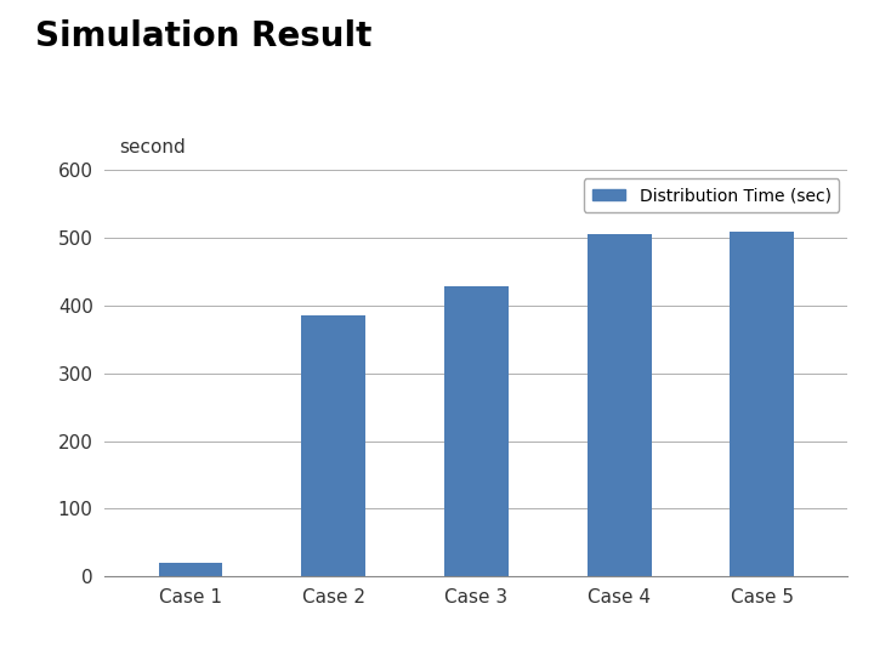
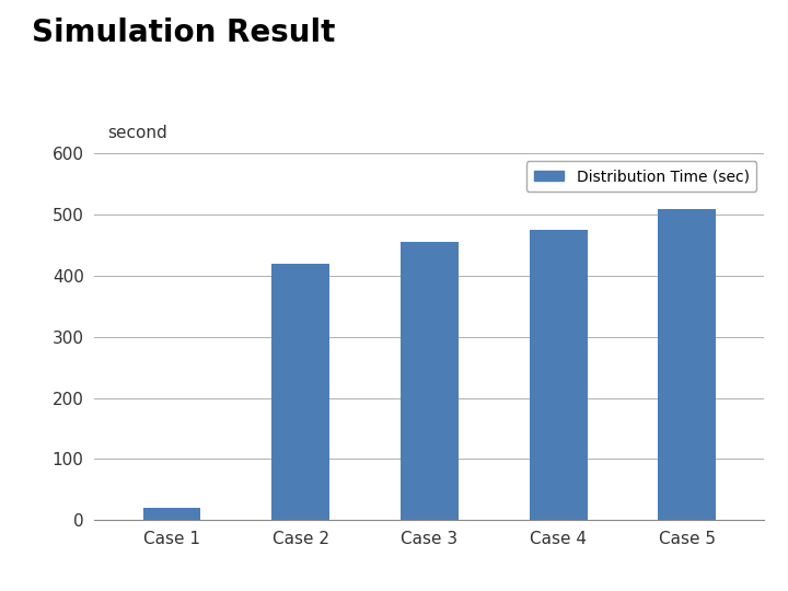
Case 2: 386 -> 420
Case 3: 428 -> 455
Case 4: 506 -> 475
